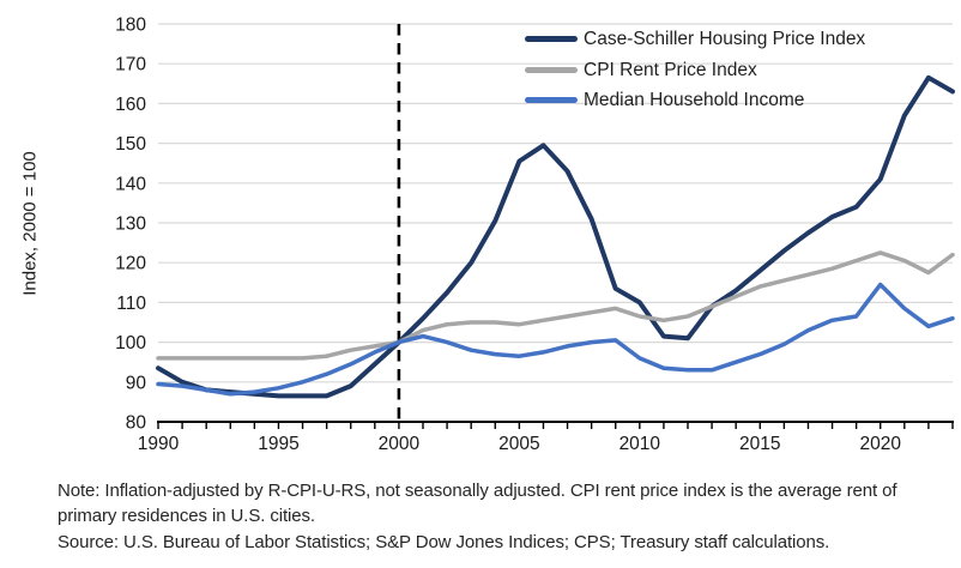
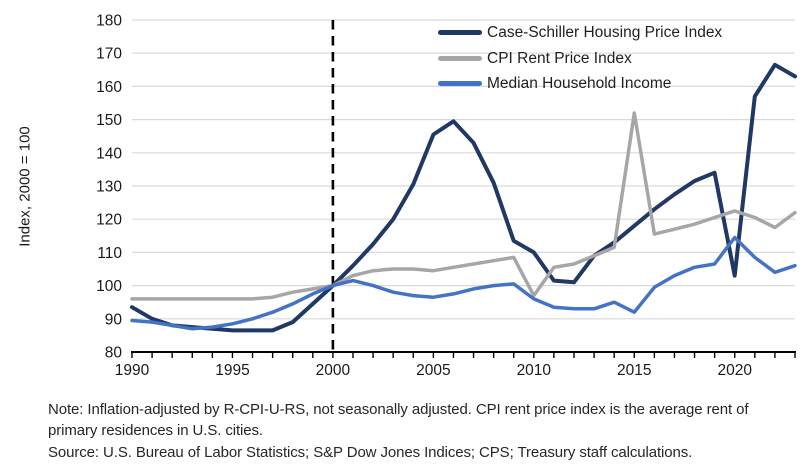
CPI Rent Price Index/2010: 106 -> 97
CPI Rent Price Index/2015: 114 -> 152
Median Household Income/2015: 97 -> 92
Case-Schiller Housing Price Index/2020: 141 -> 103
